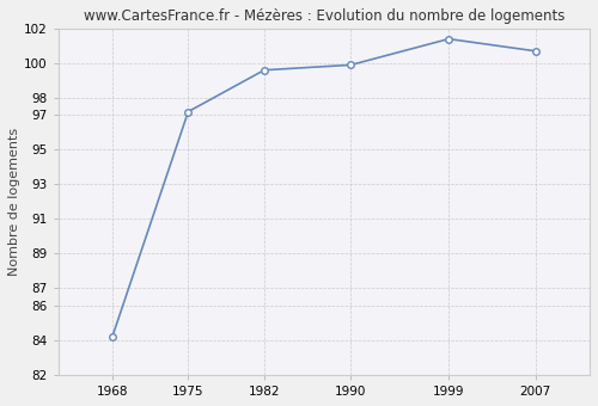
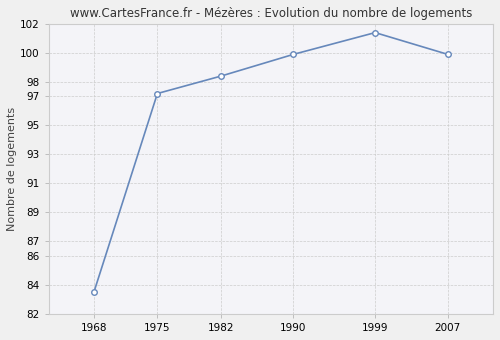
1968: 84.2 -> 83.5
1982: 99.6 -> 98.4
2007: 100.7 -> 99.9
